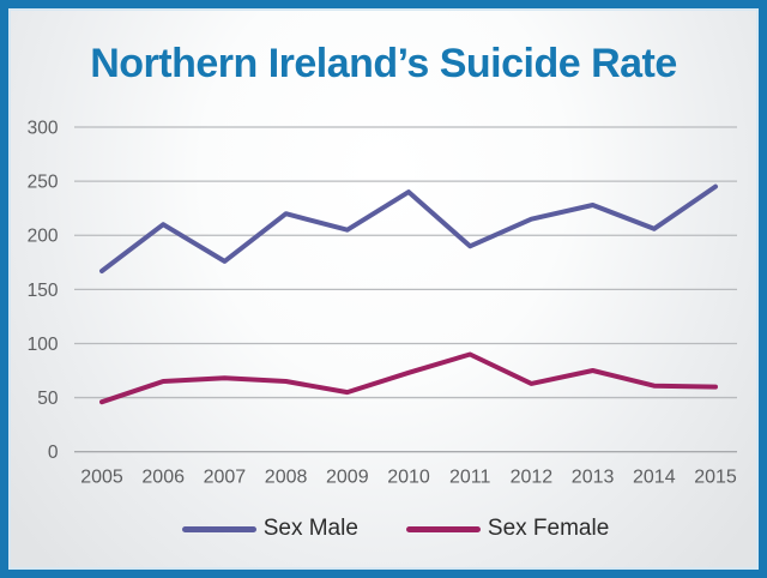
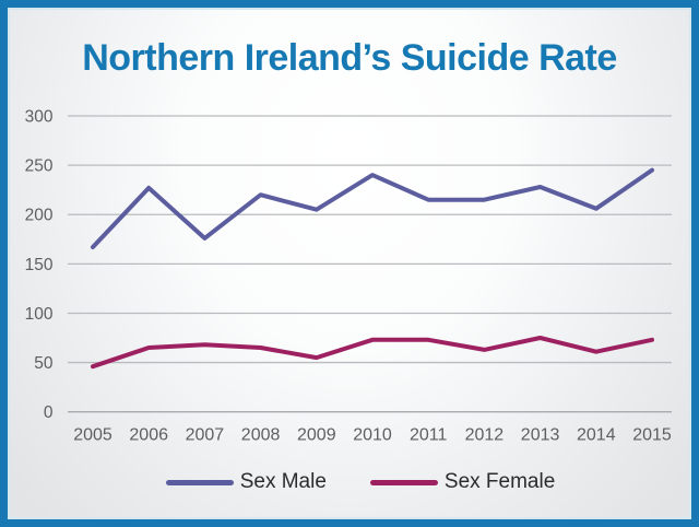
Sex Male/2006: 210 -> 230
Sex Male/2011: 190 -> 220
Sex Female/2011: 90 -> 70
Sex Female/2015: 60 -> 70
